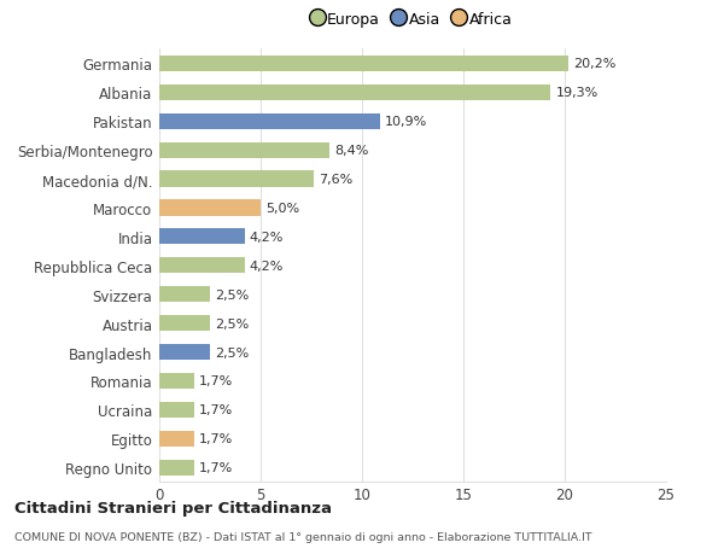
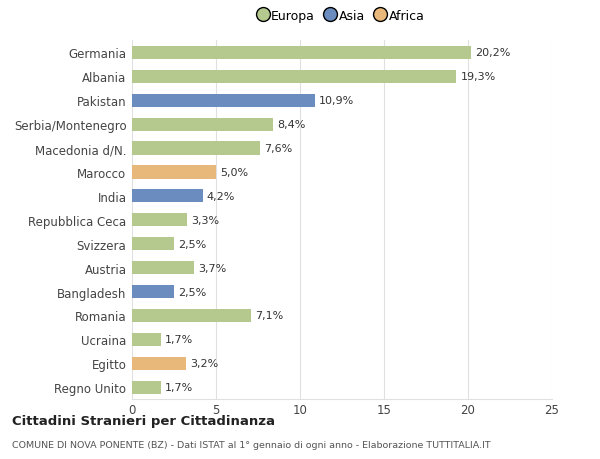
Repubblica Ceca: 4,2% -> 3,3%
Austria: 2,5% -> 3,7%
Romania: 1,7% -> 7,1%
Egitto: 1,7% -> 3,2%
